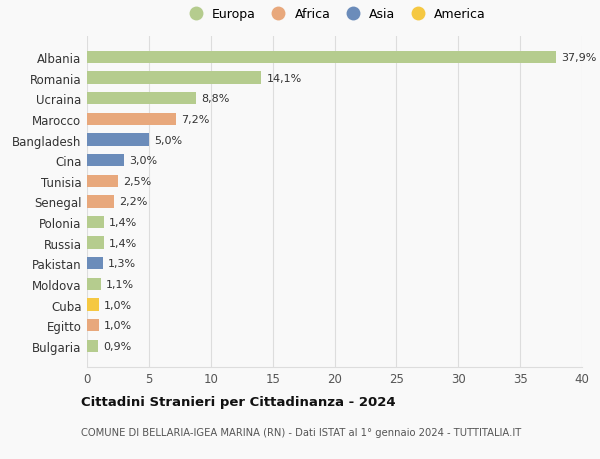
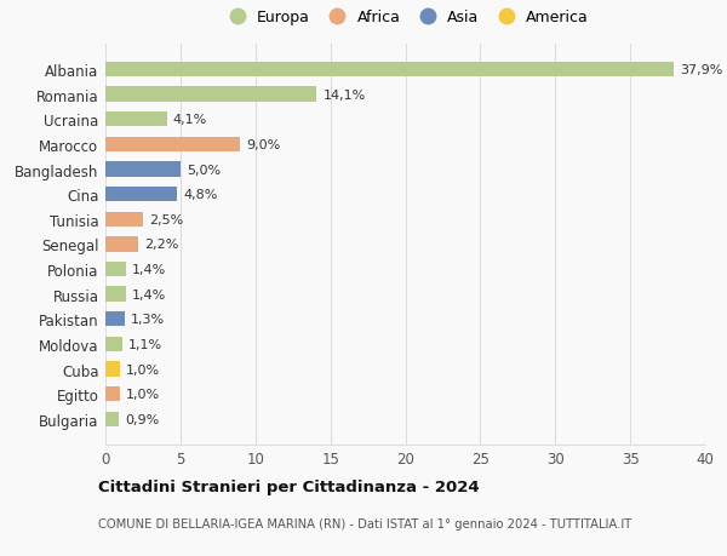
Ucraina: 8,8% -> 4,1%
Marocco: 7,2% -> 9,0%
Cina: 3,0% -> 4,8%
